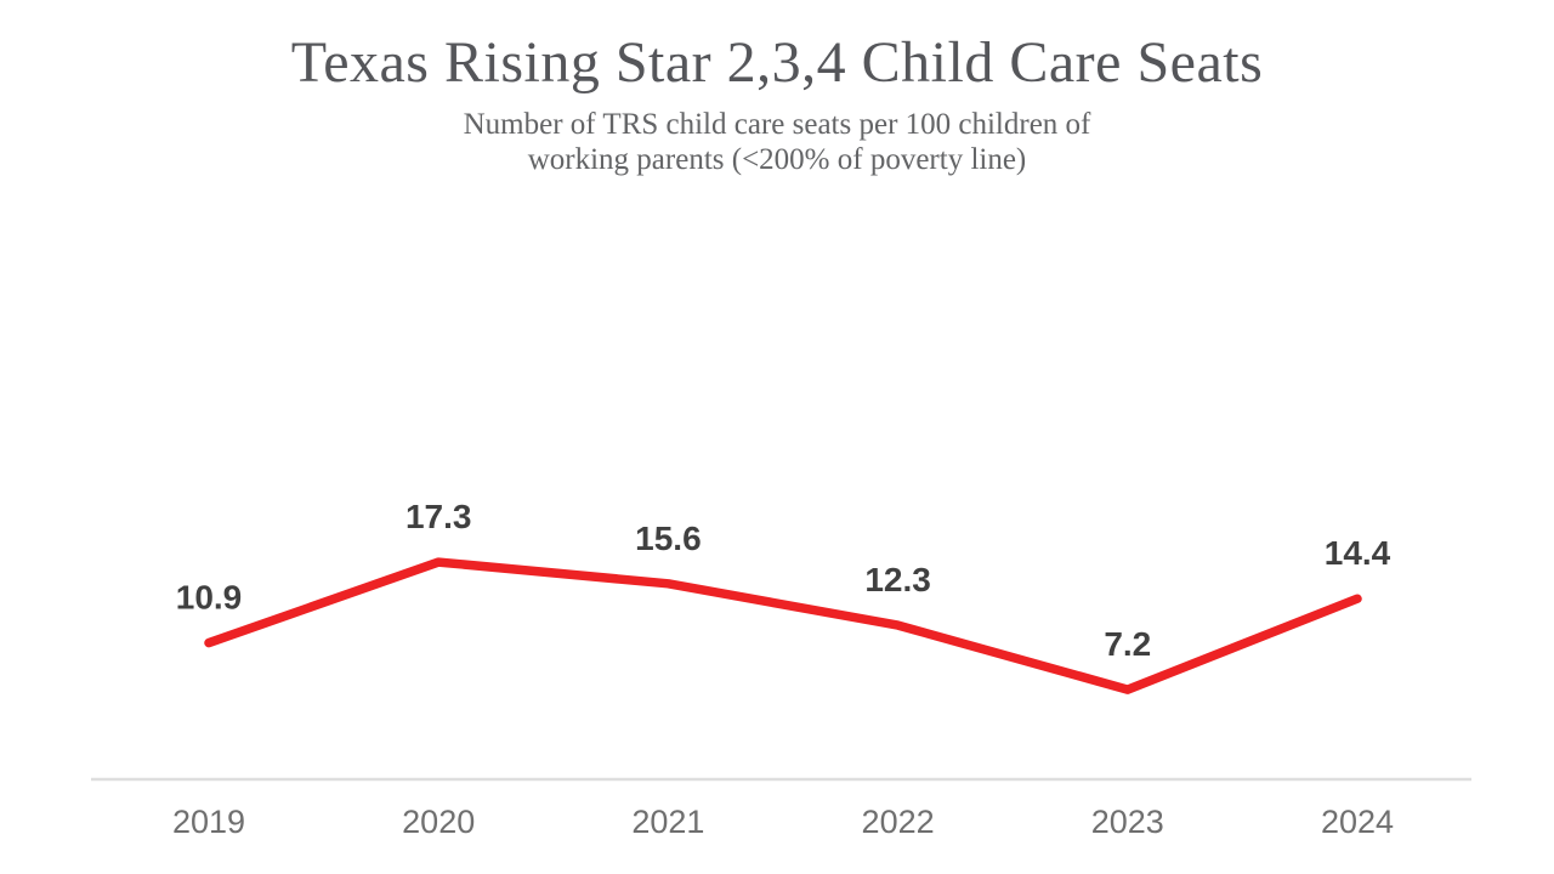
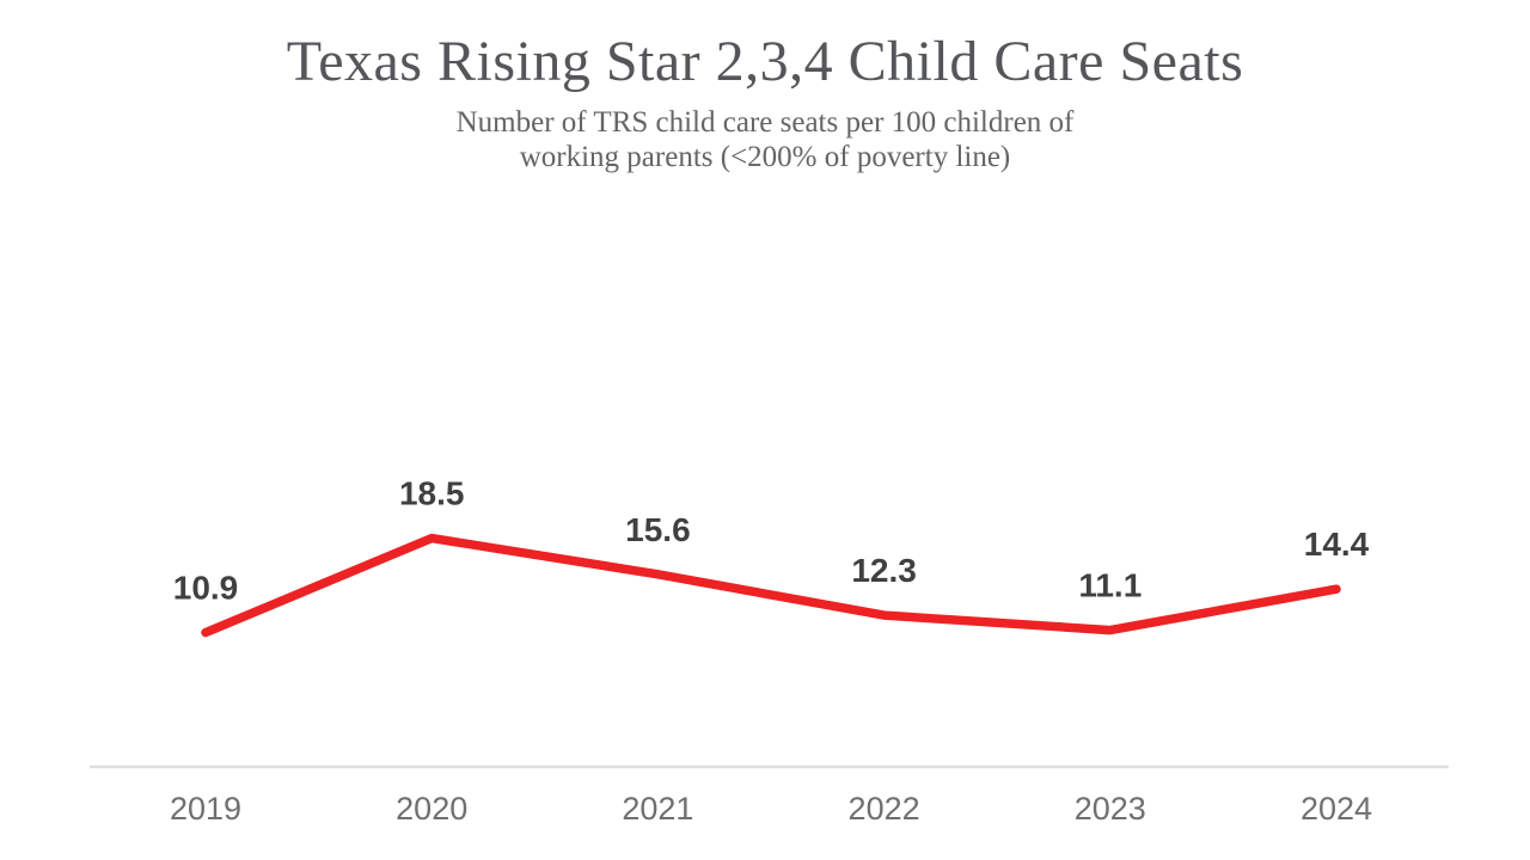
2020: 17.3 -> 18.5
2023: 7.2 -> 11.1
